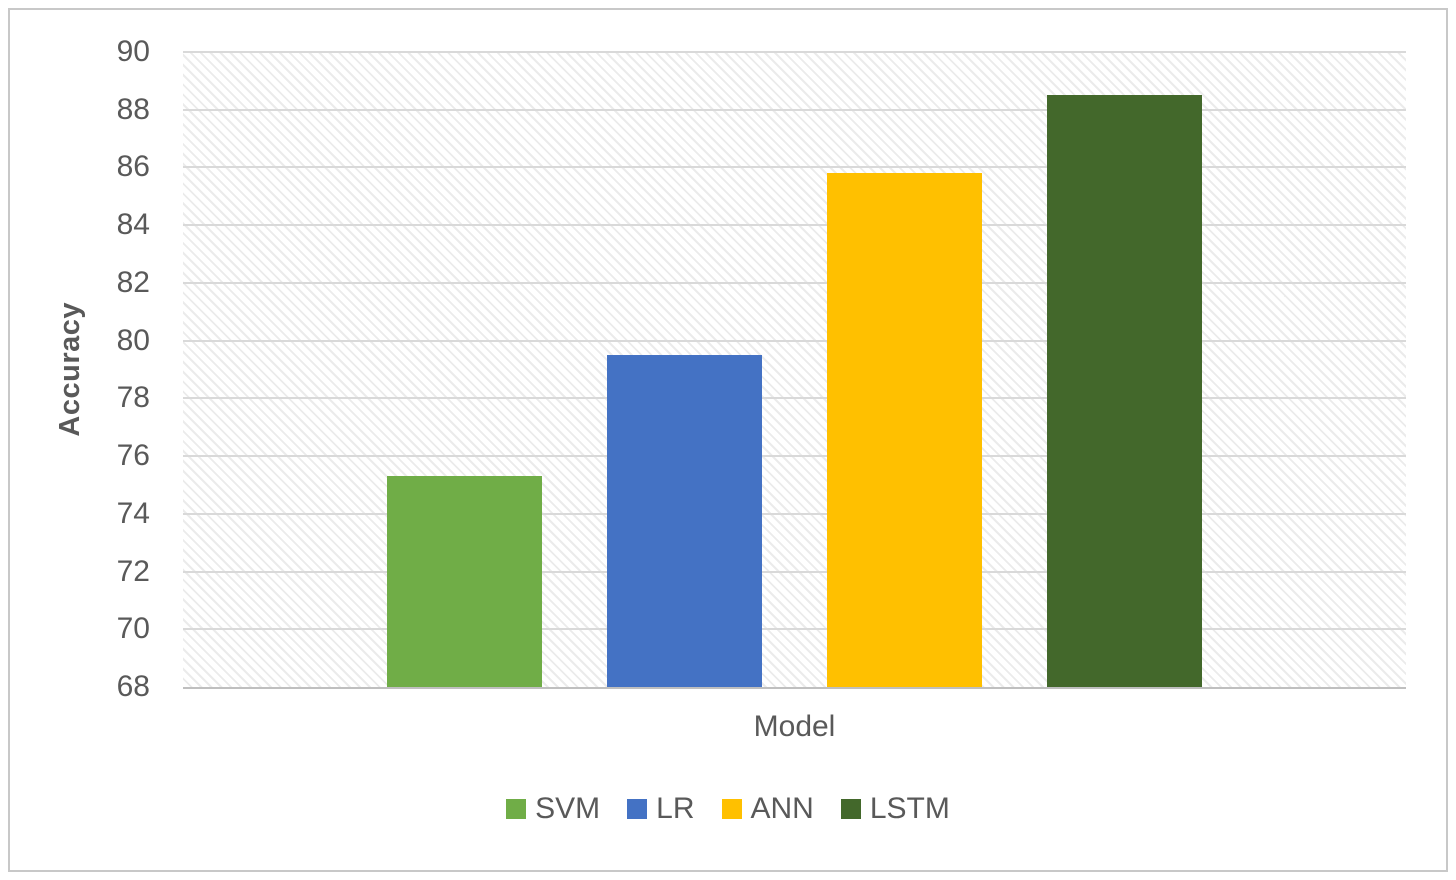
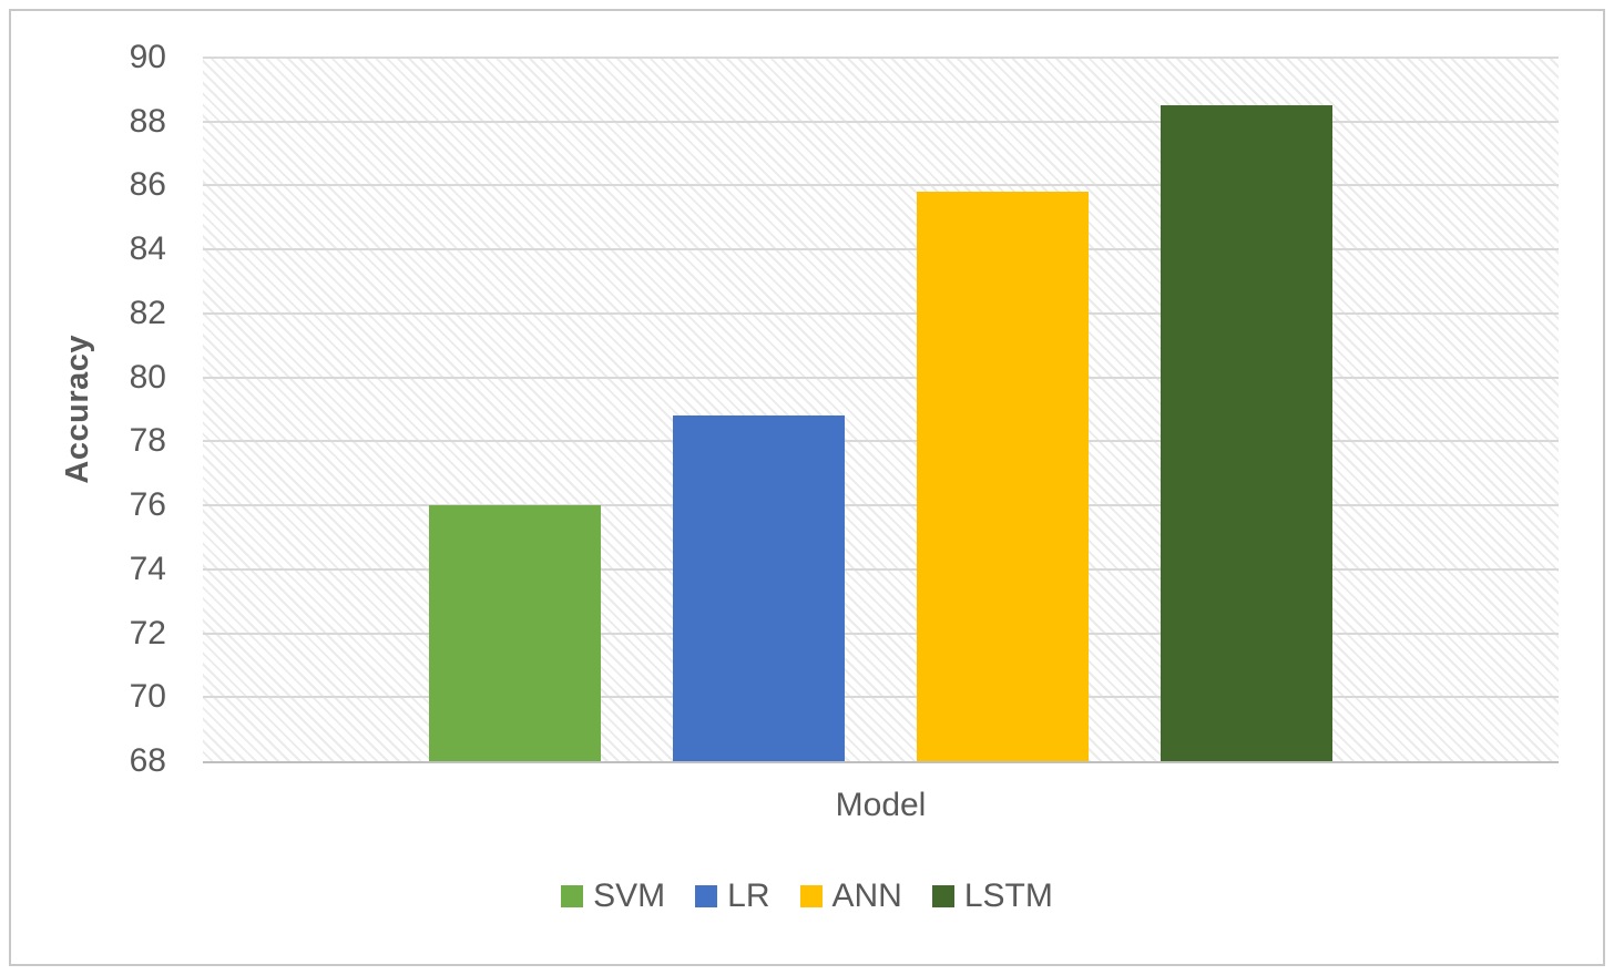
SVM: 75.3 -> 76.0
LR: 79.5 -> 78.8
